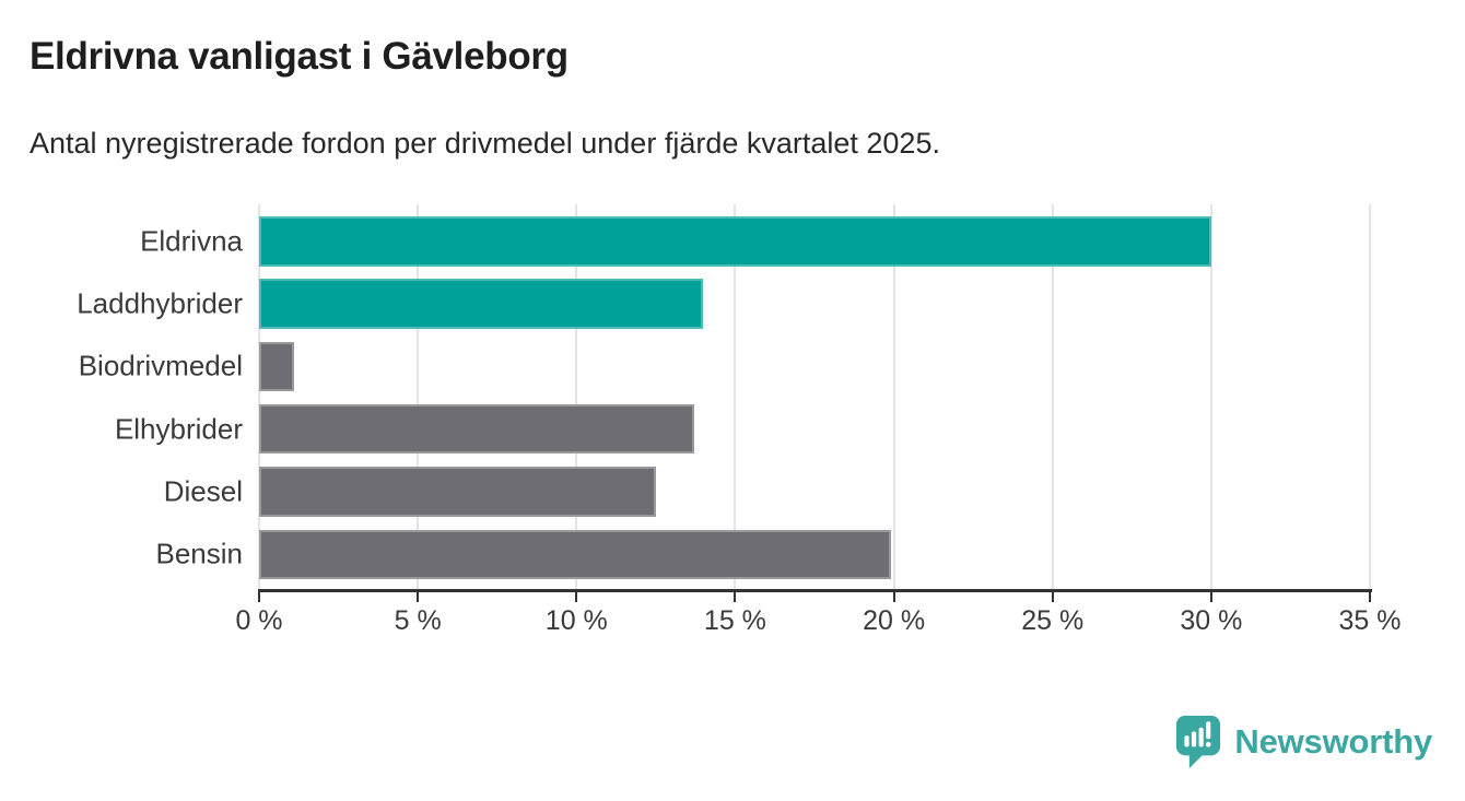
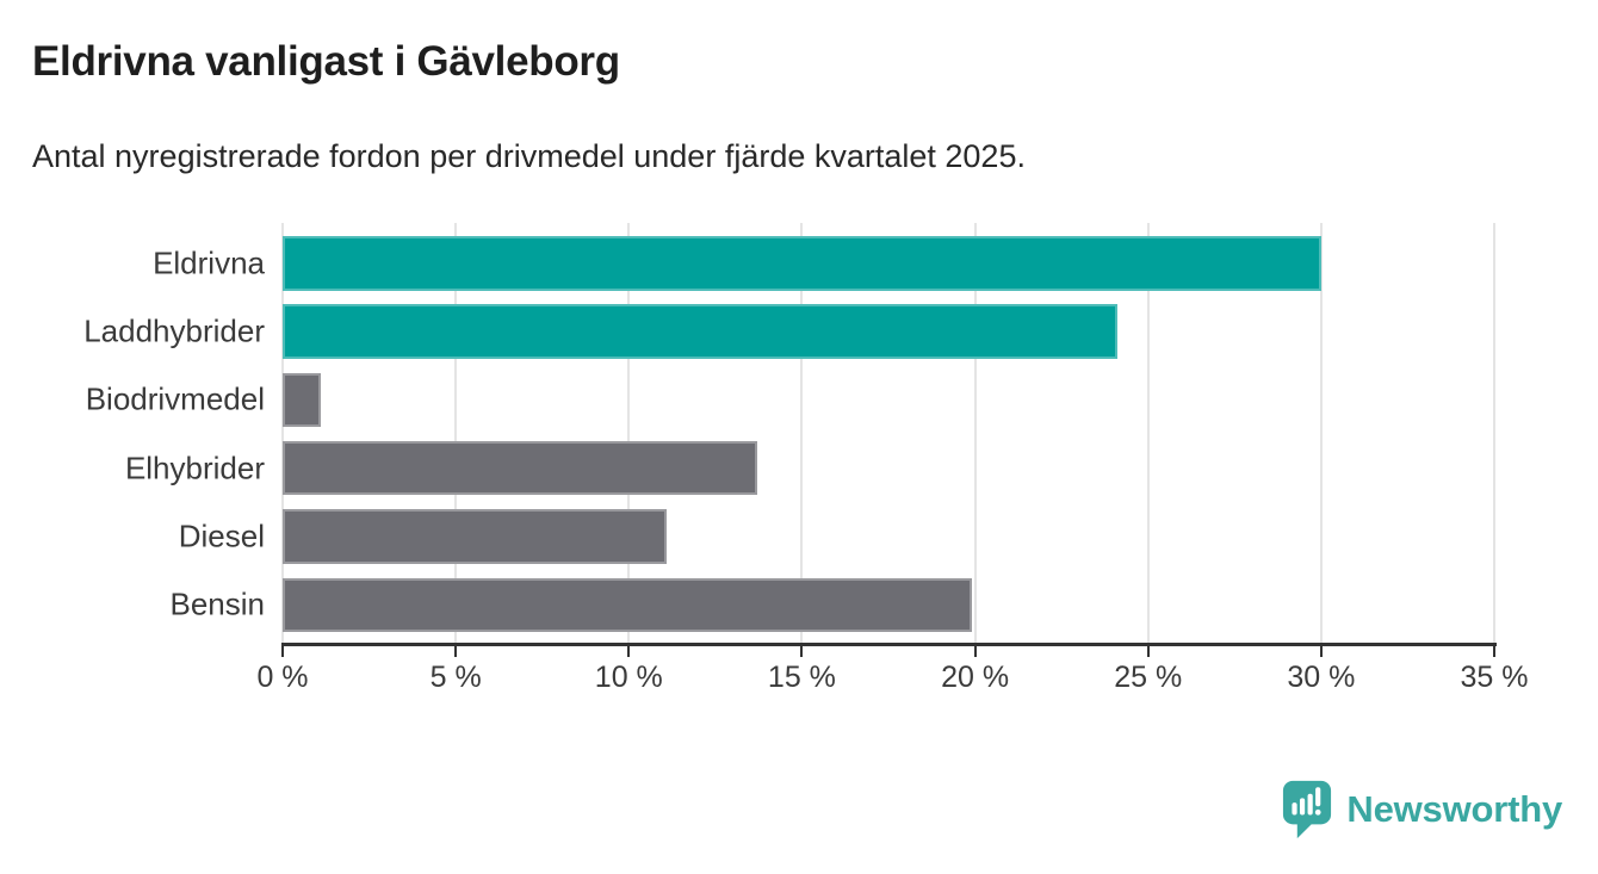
Laddhybrider: 14.0% -> 24.1%
Diesel: 12.5% -> 11.1%
